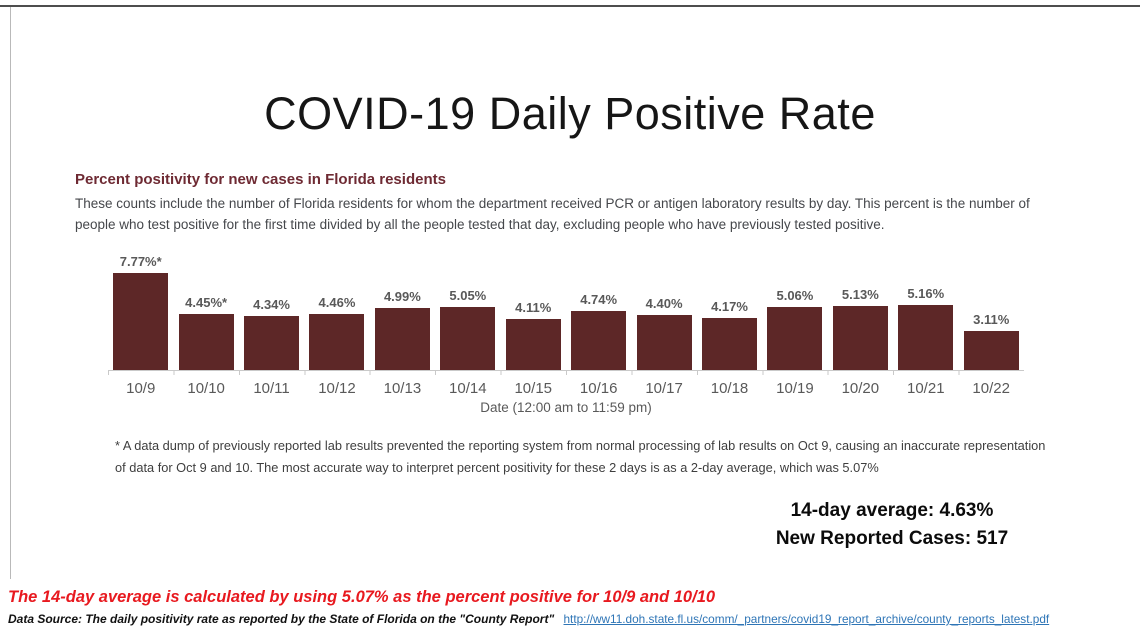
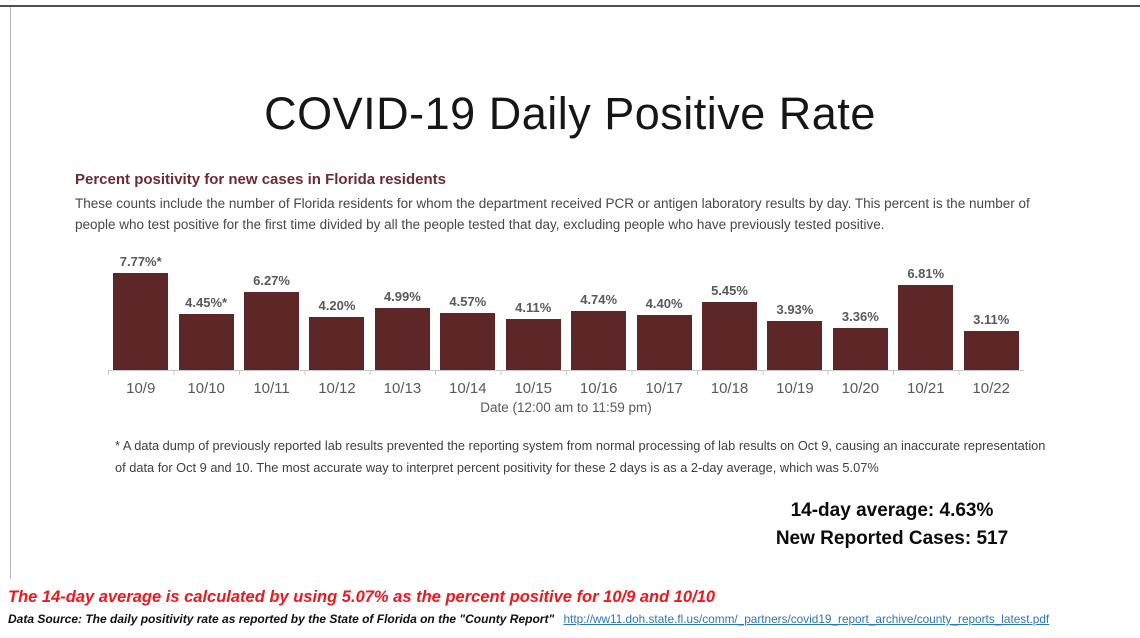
10/11: 4.34% -> 6.27%
10/12: 4.46% -> 4.20%
10/14: 5.05% -> 4.57%
10/18: 4.17% -> 5.45%
10/19: 5.06% -> 3.93%
10/20: 5.13% -> 3.36%
10/21: 5.16% -> 6.81%
